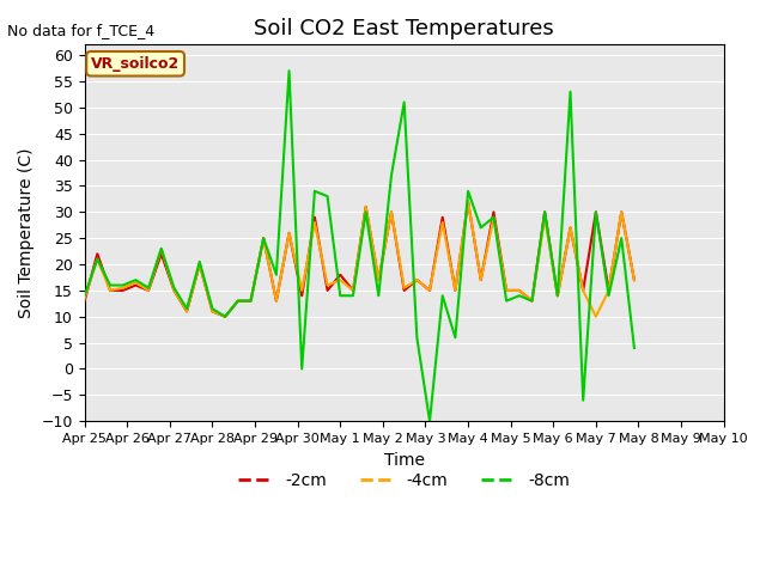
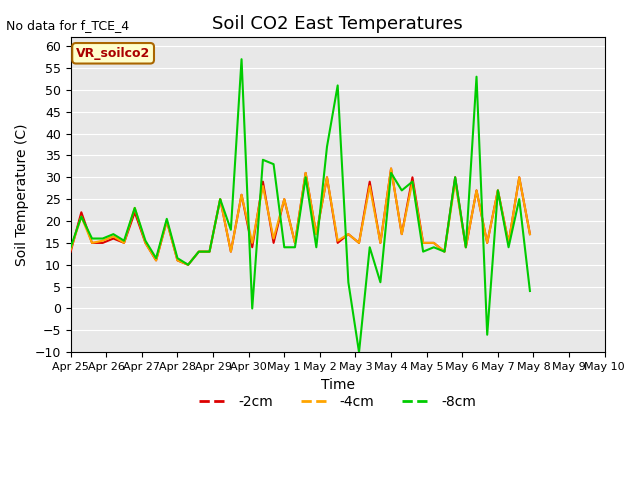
-2cm/May 1: 18 -> 25
-4cm/May 1: 17.0 -> 25.0
-8cm/May 4: 34.0 -> 31.0
-2cm/May 7: 30 -> 27
-4cm/May 7: 10.0 -> 27.0
-8cm/May 7: 30.0 -> 27.0
